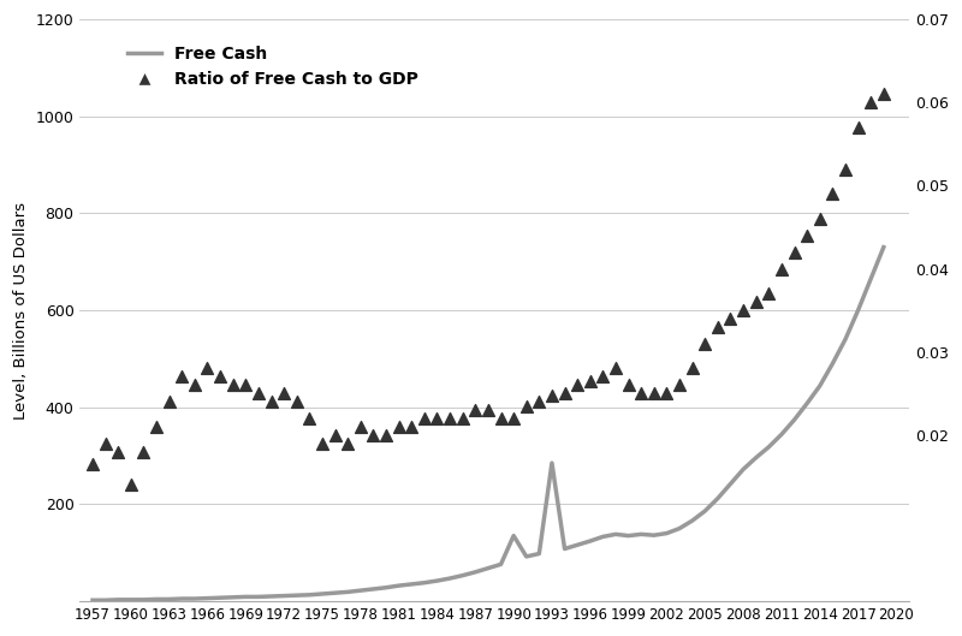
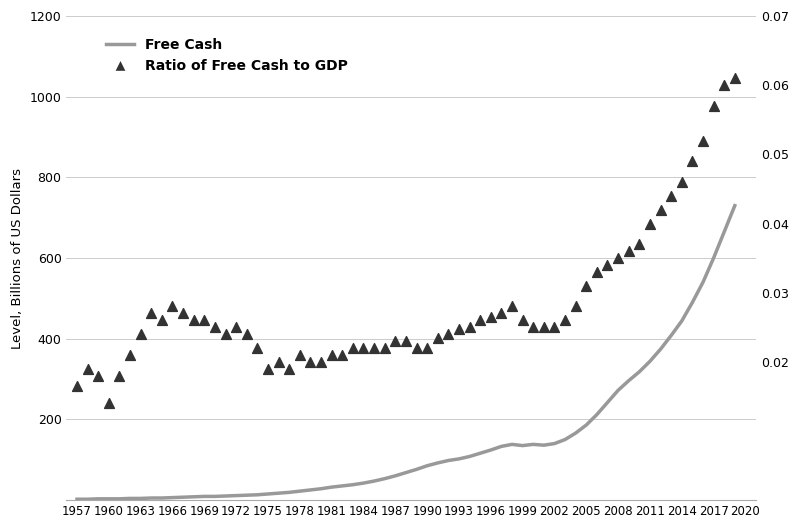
Free Cash/1990: 135 -> 85
Free Cash/1993: 285 -> 102
